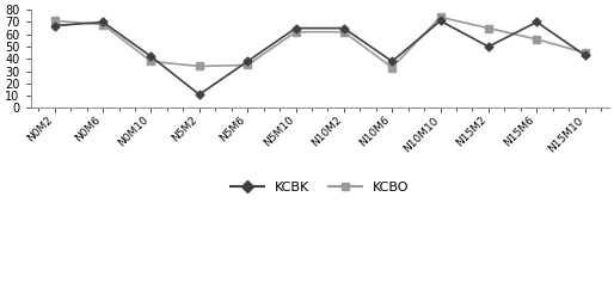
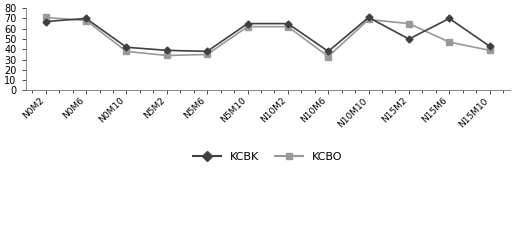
KCBK/N5M2: 11 -> 39
KCBO/N10M10: 74 -> 69
KCBO/N15M6: 56 -> 47
KCBO/N15M10: 45 -> 39
